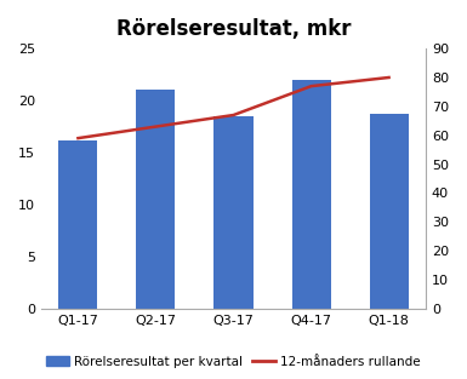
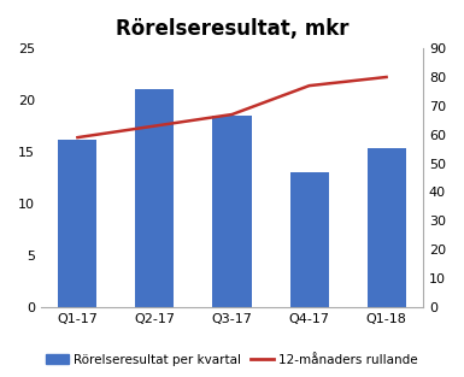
Rörelseresultat per kvartal/Q4-17: 22.0 -> 13.0
Rörelseresultat per kvartal/Q1-18: 18.7 -> 15.4
